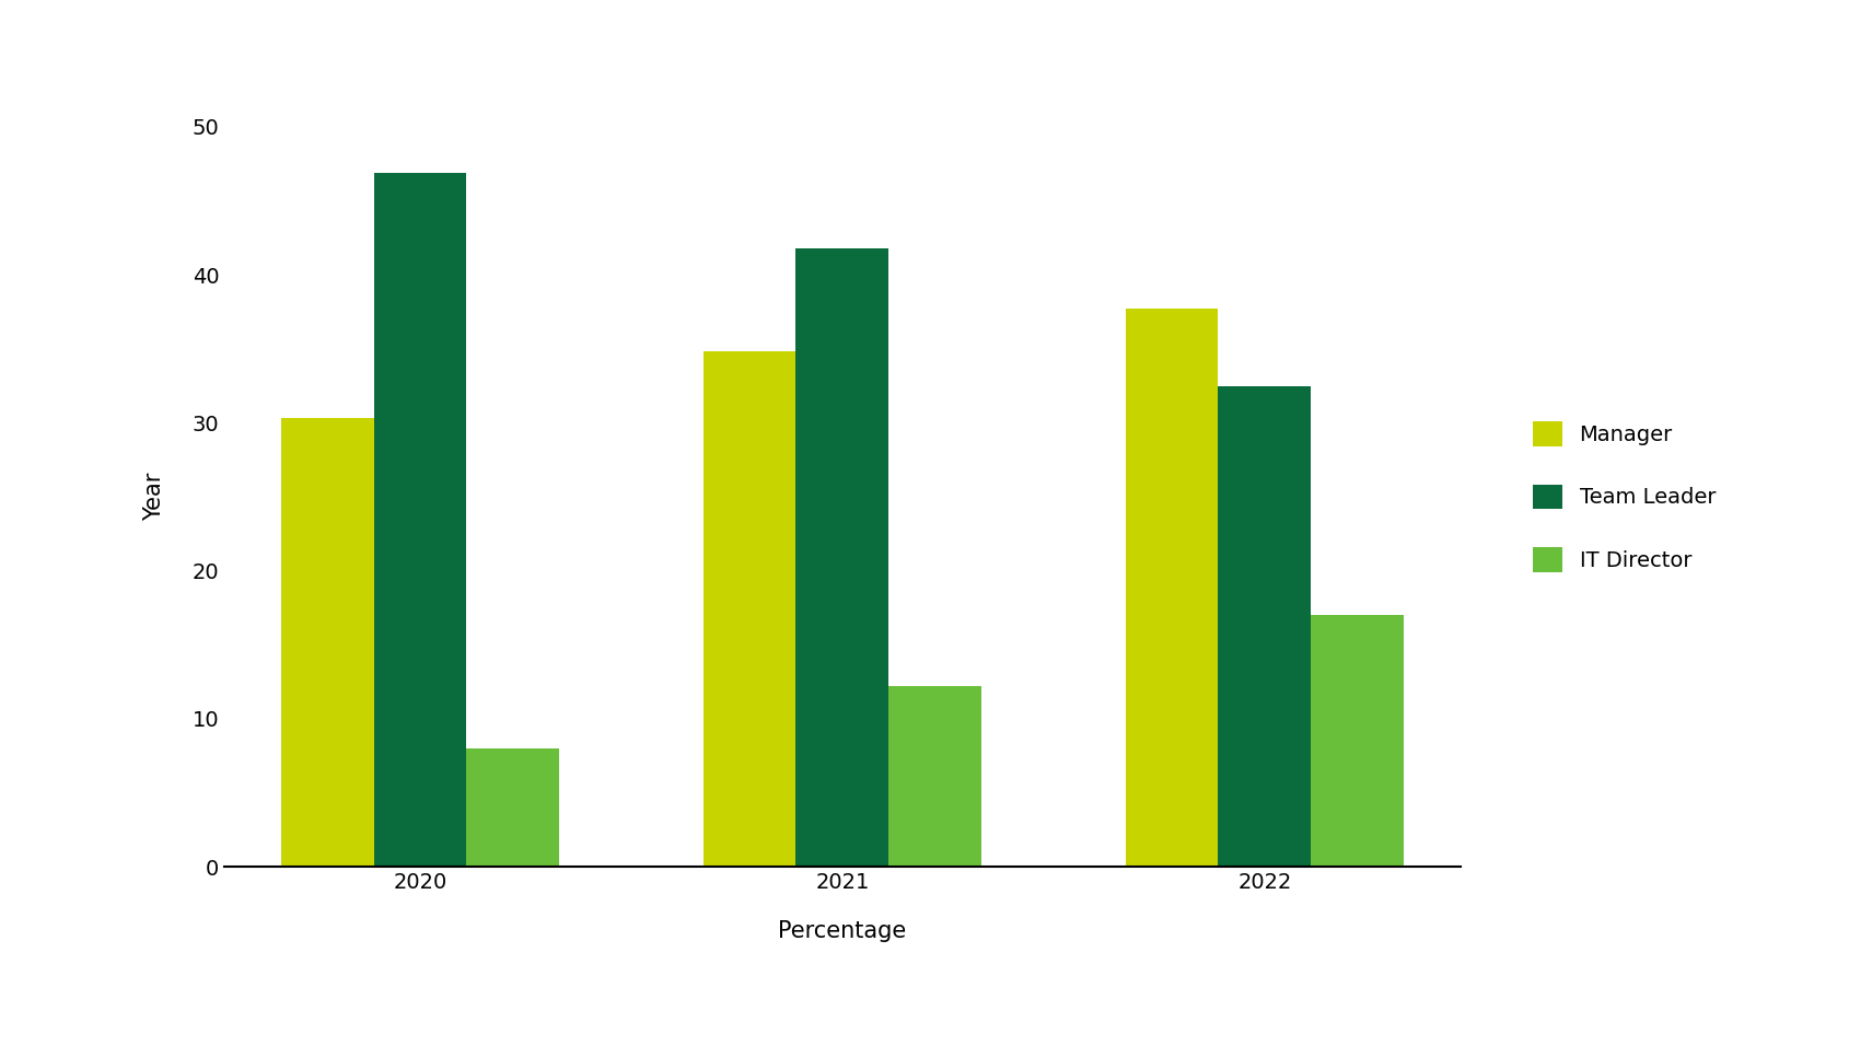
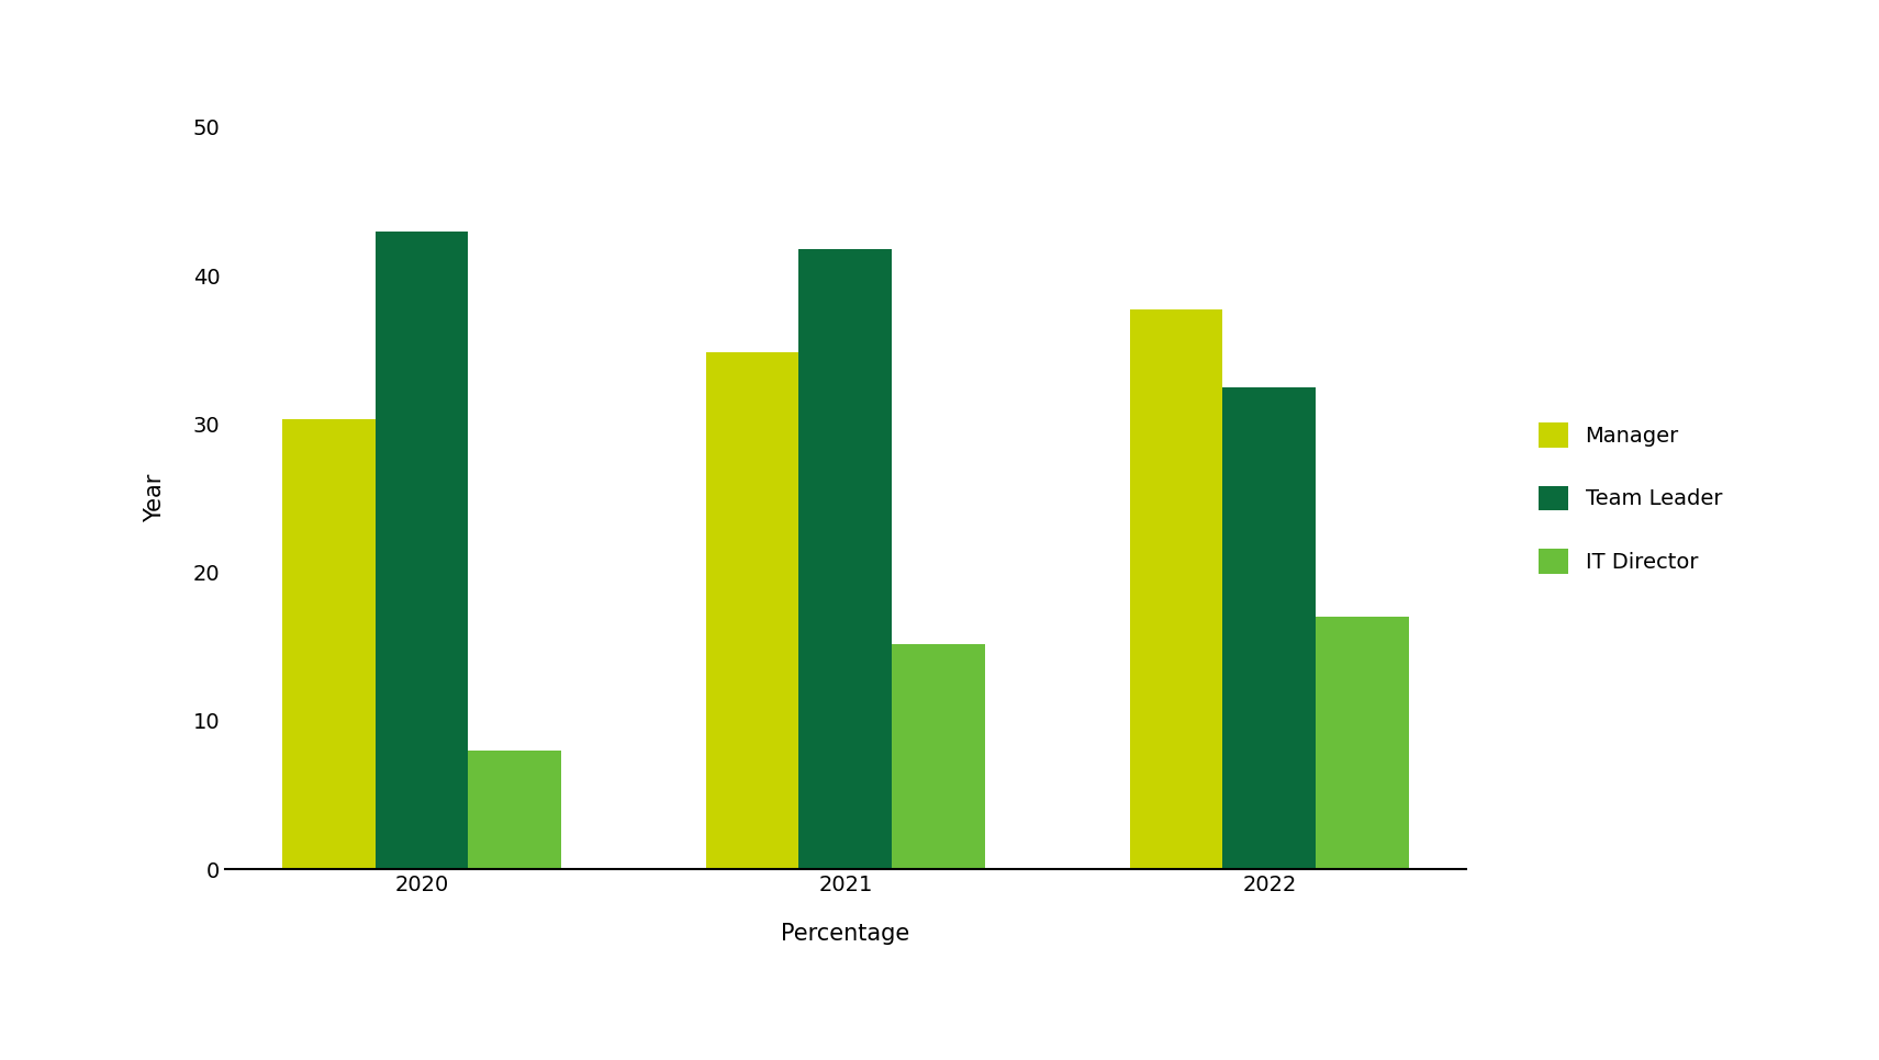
Team Leader/2020: 46.9 -> 43.0
IT Director/2021: 12.2 -> 15.2
